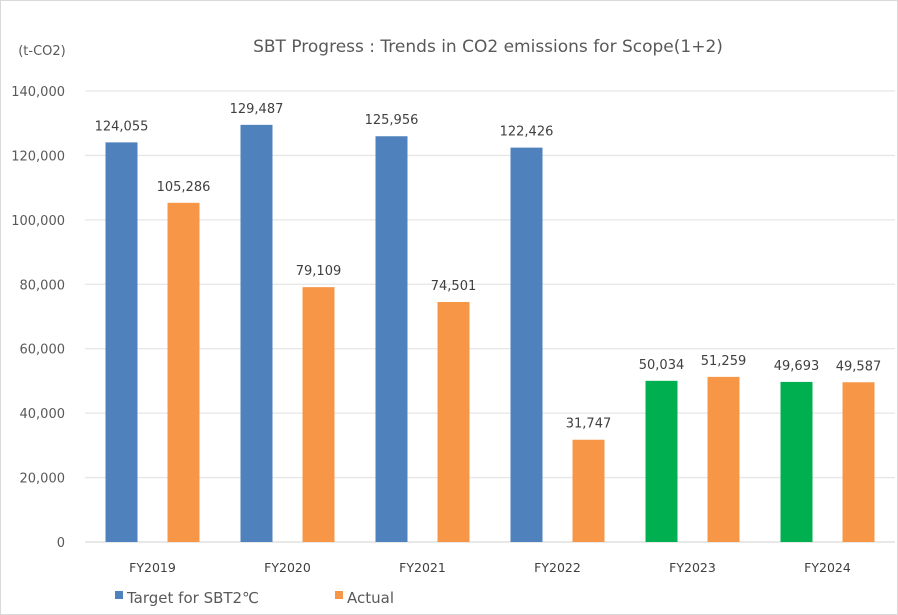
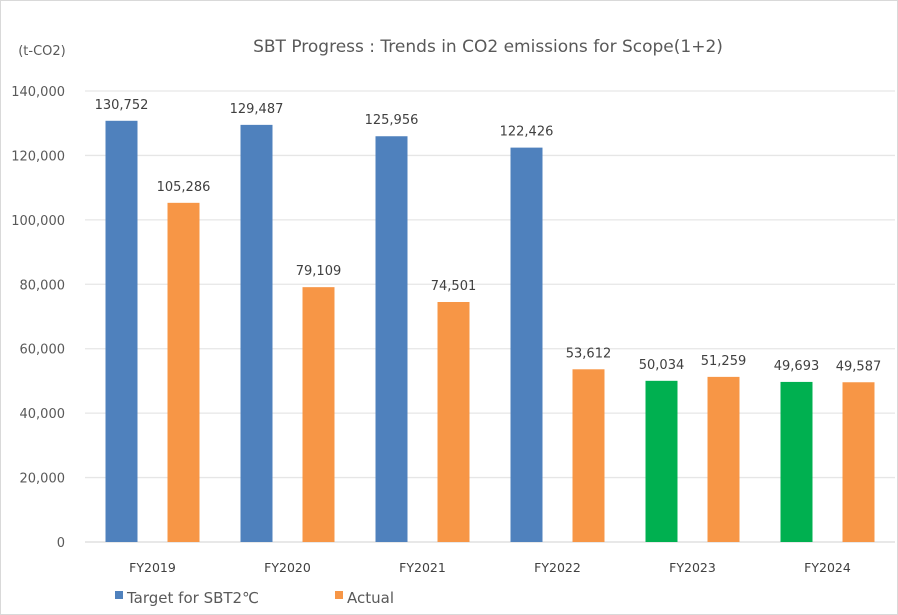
Target for SBT2℃/FY2019: 124,055 -> 130,752
Actual/FY2022: 31,747 -> 53,612
